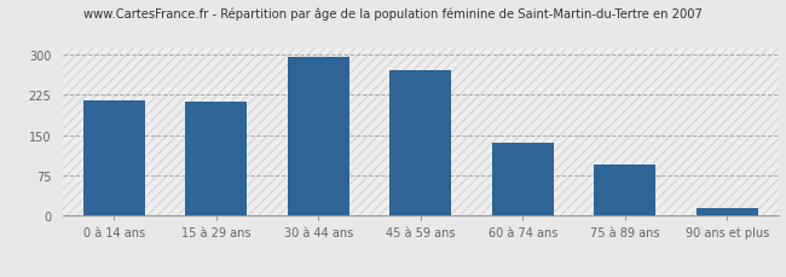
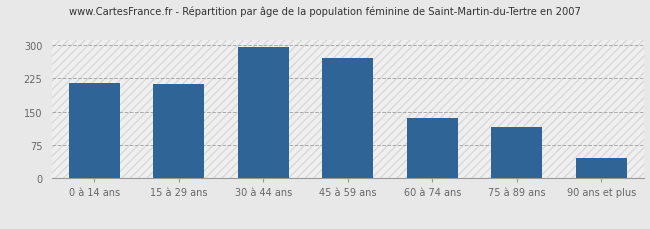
75 à 89 ans: 95 -> 115
90 ans et plus: 15 -> 45
